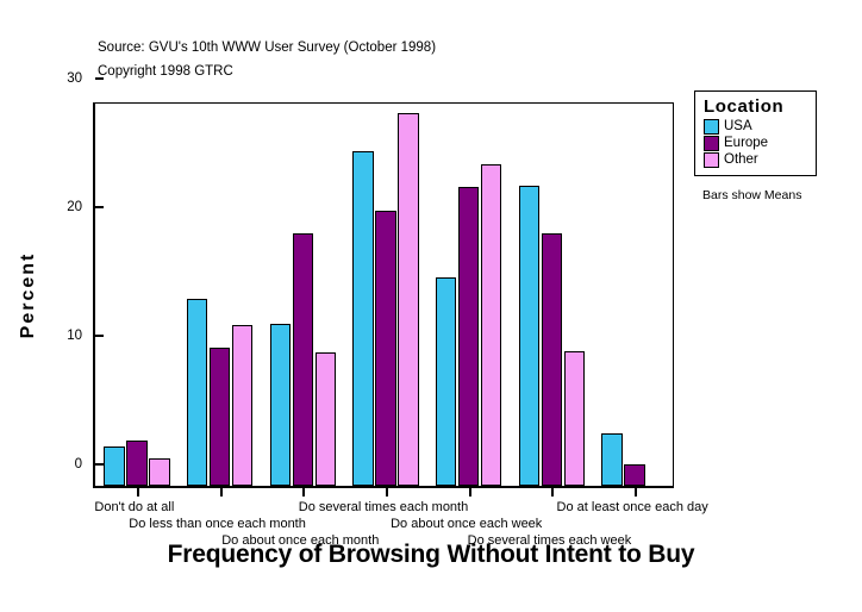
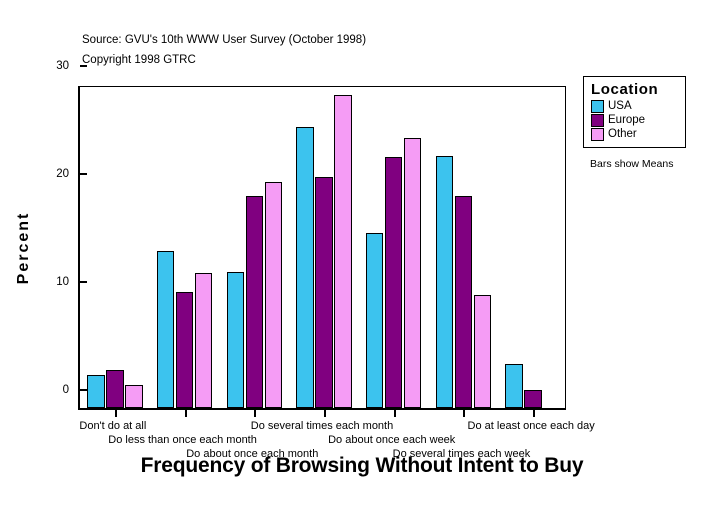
Other/Do about once each month: 10.4 -> 20.9
